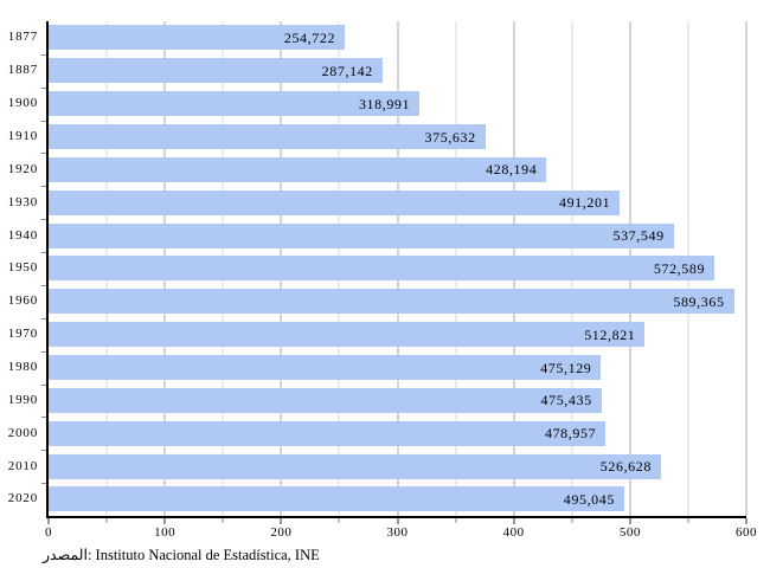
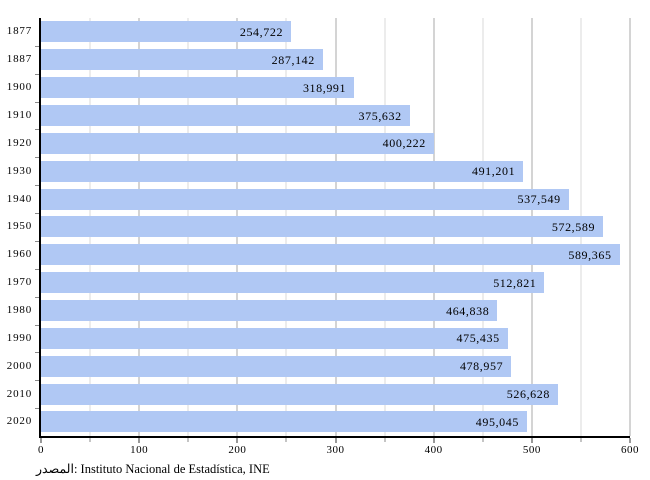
1920: 428,194 -> 400,222
1980: 475,129 -> 464,838
